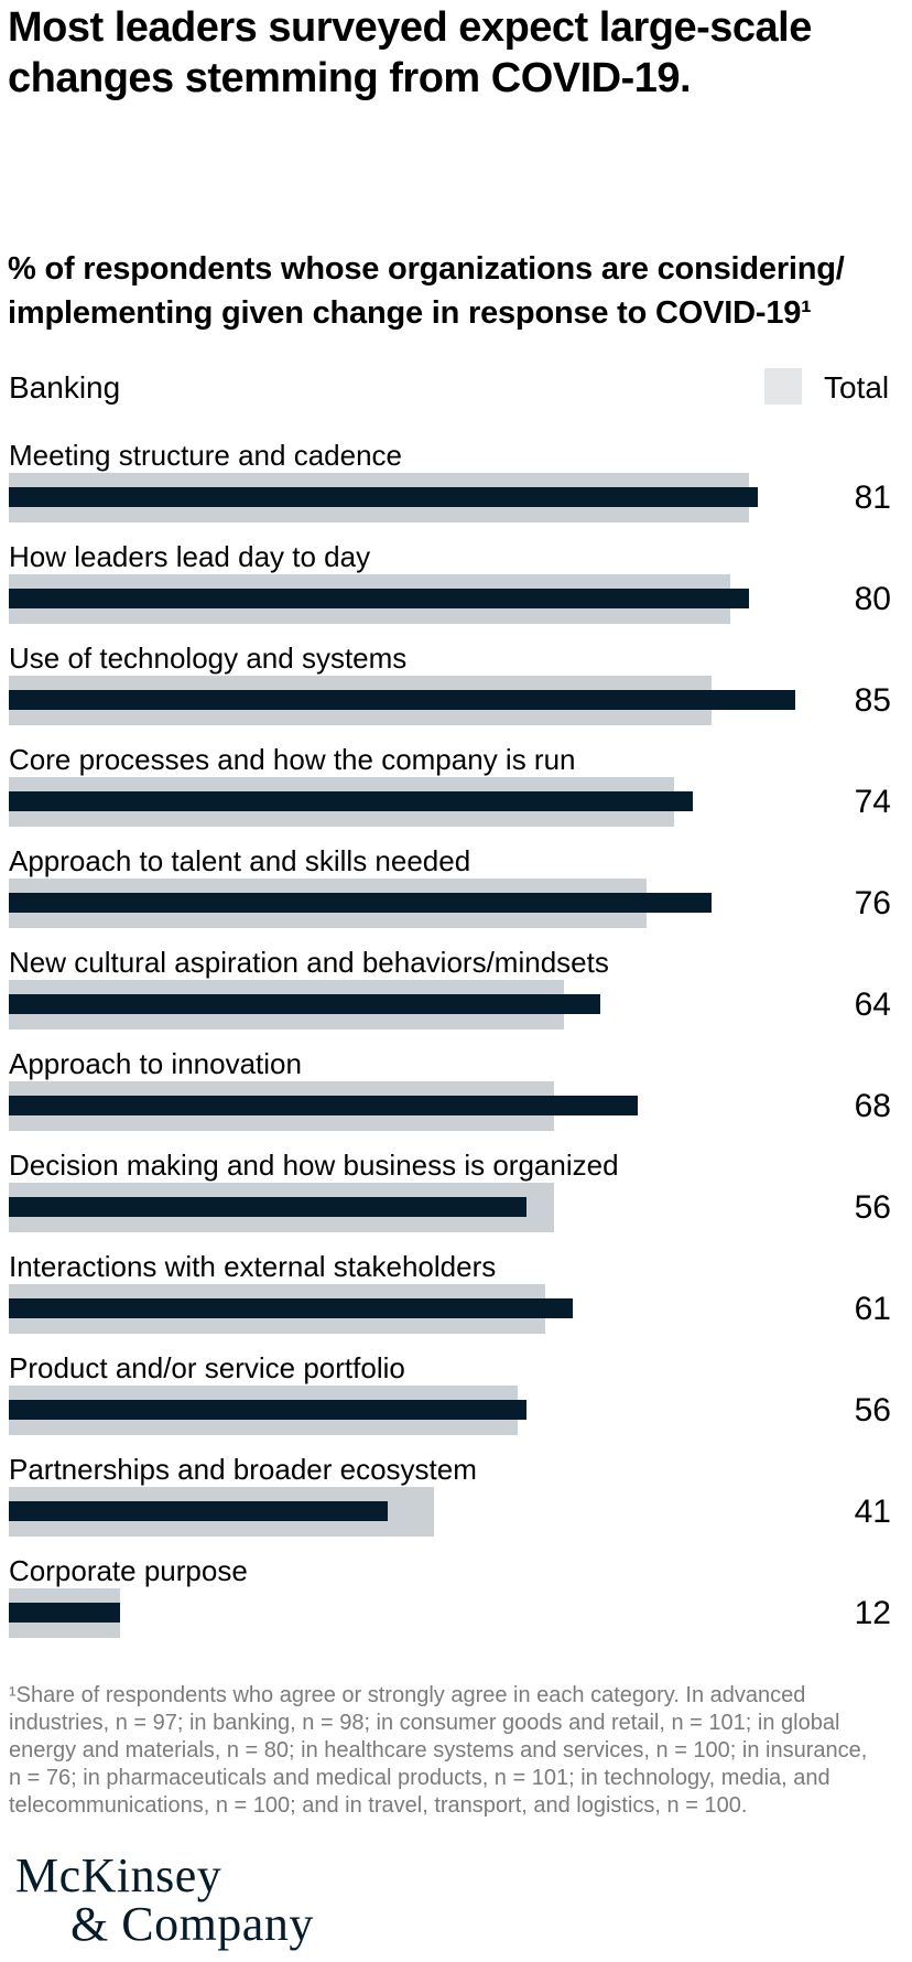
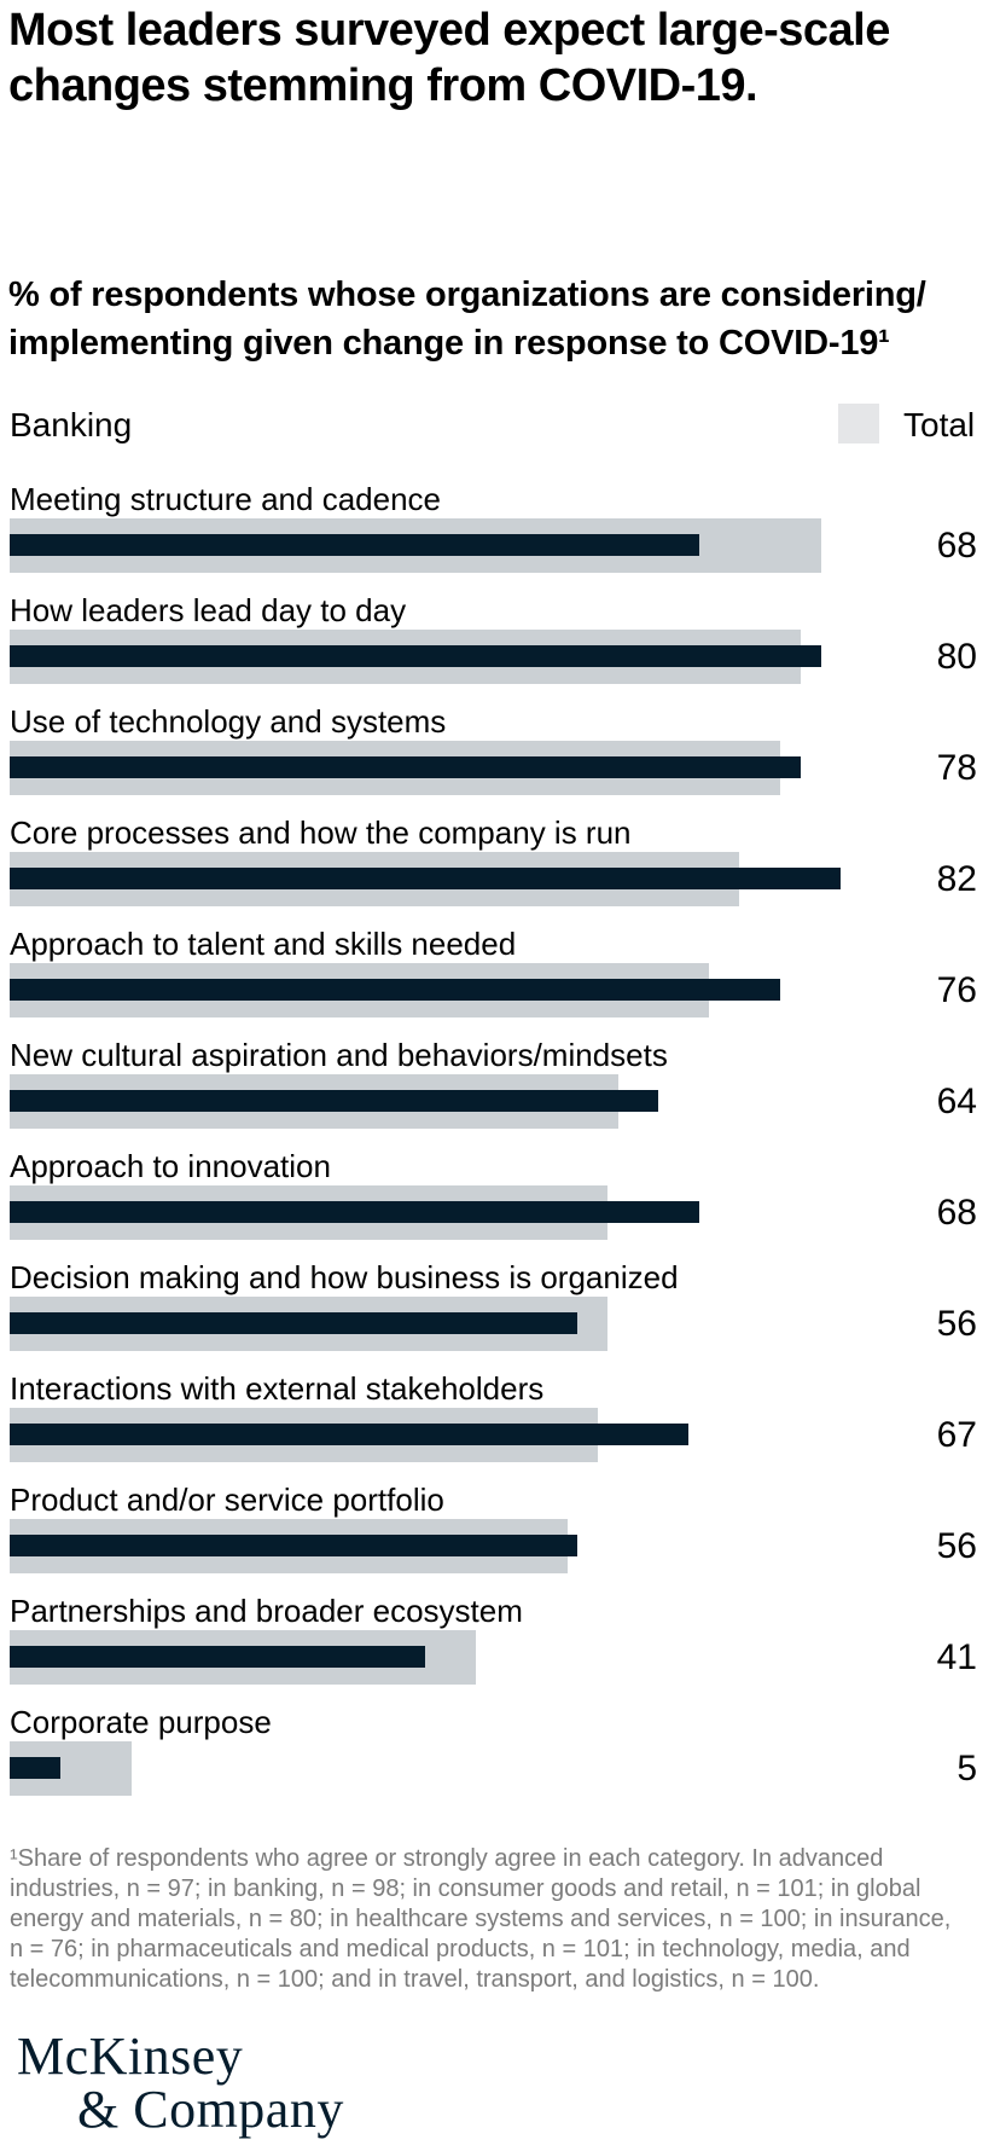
Banking/Meeting structure and cadence: 81 -> 68
Banking/Use of technology and systems: 85 -> 78
Banking/Core processes and how the company is run: 74 -> 82
Banking/Interactions with external stakeholders: 61 -> 67
Banking/Corporate purpose: 12 -> 5
